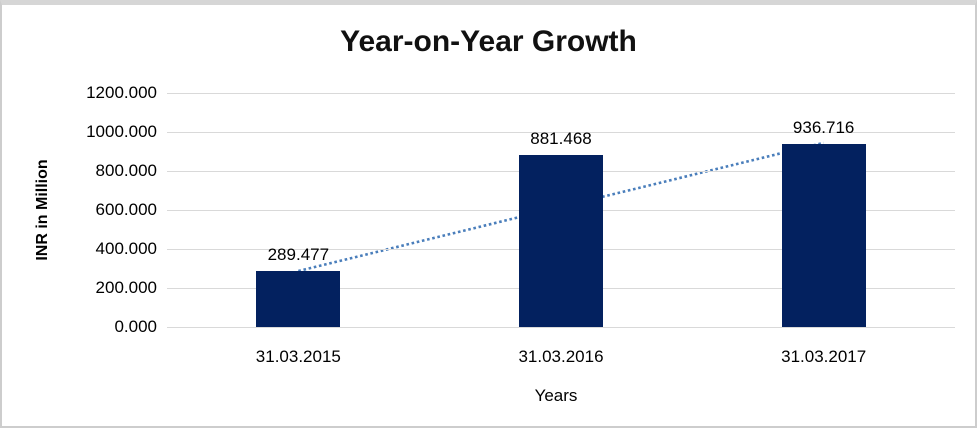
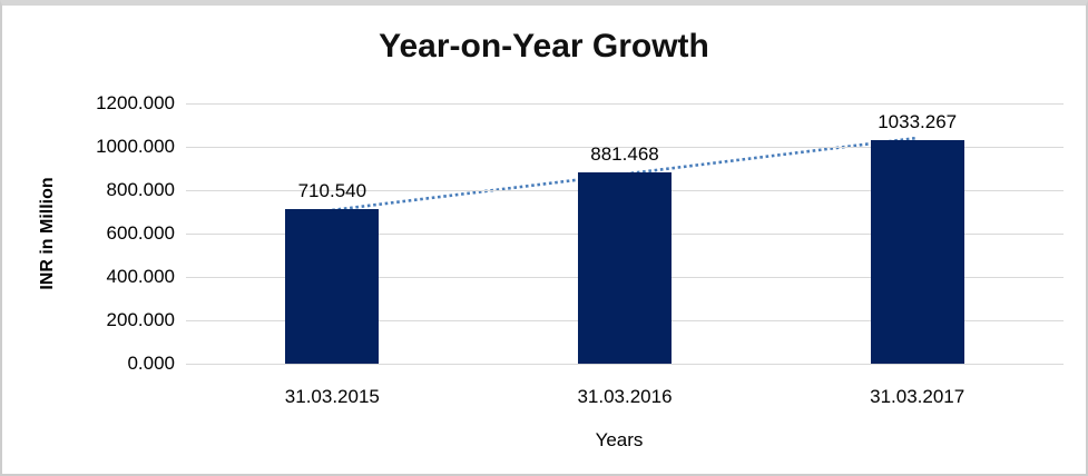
31.03.2015: 289.477 -> 710.540
31.03.2017: 936.716 -> 1033.267
